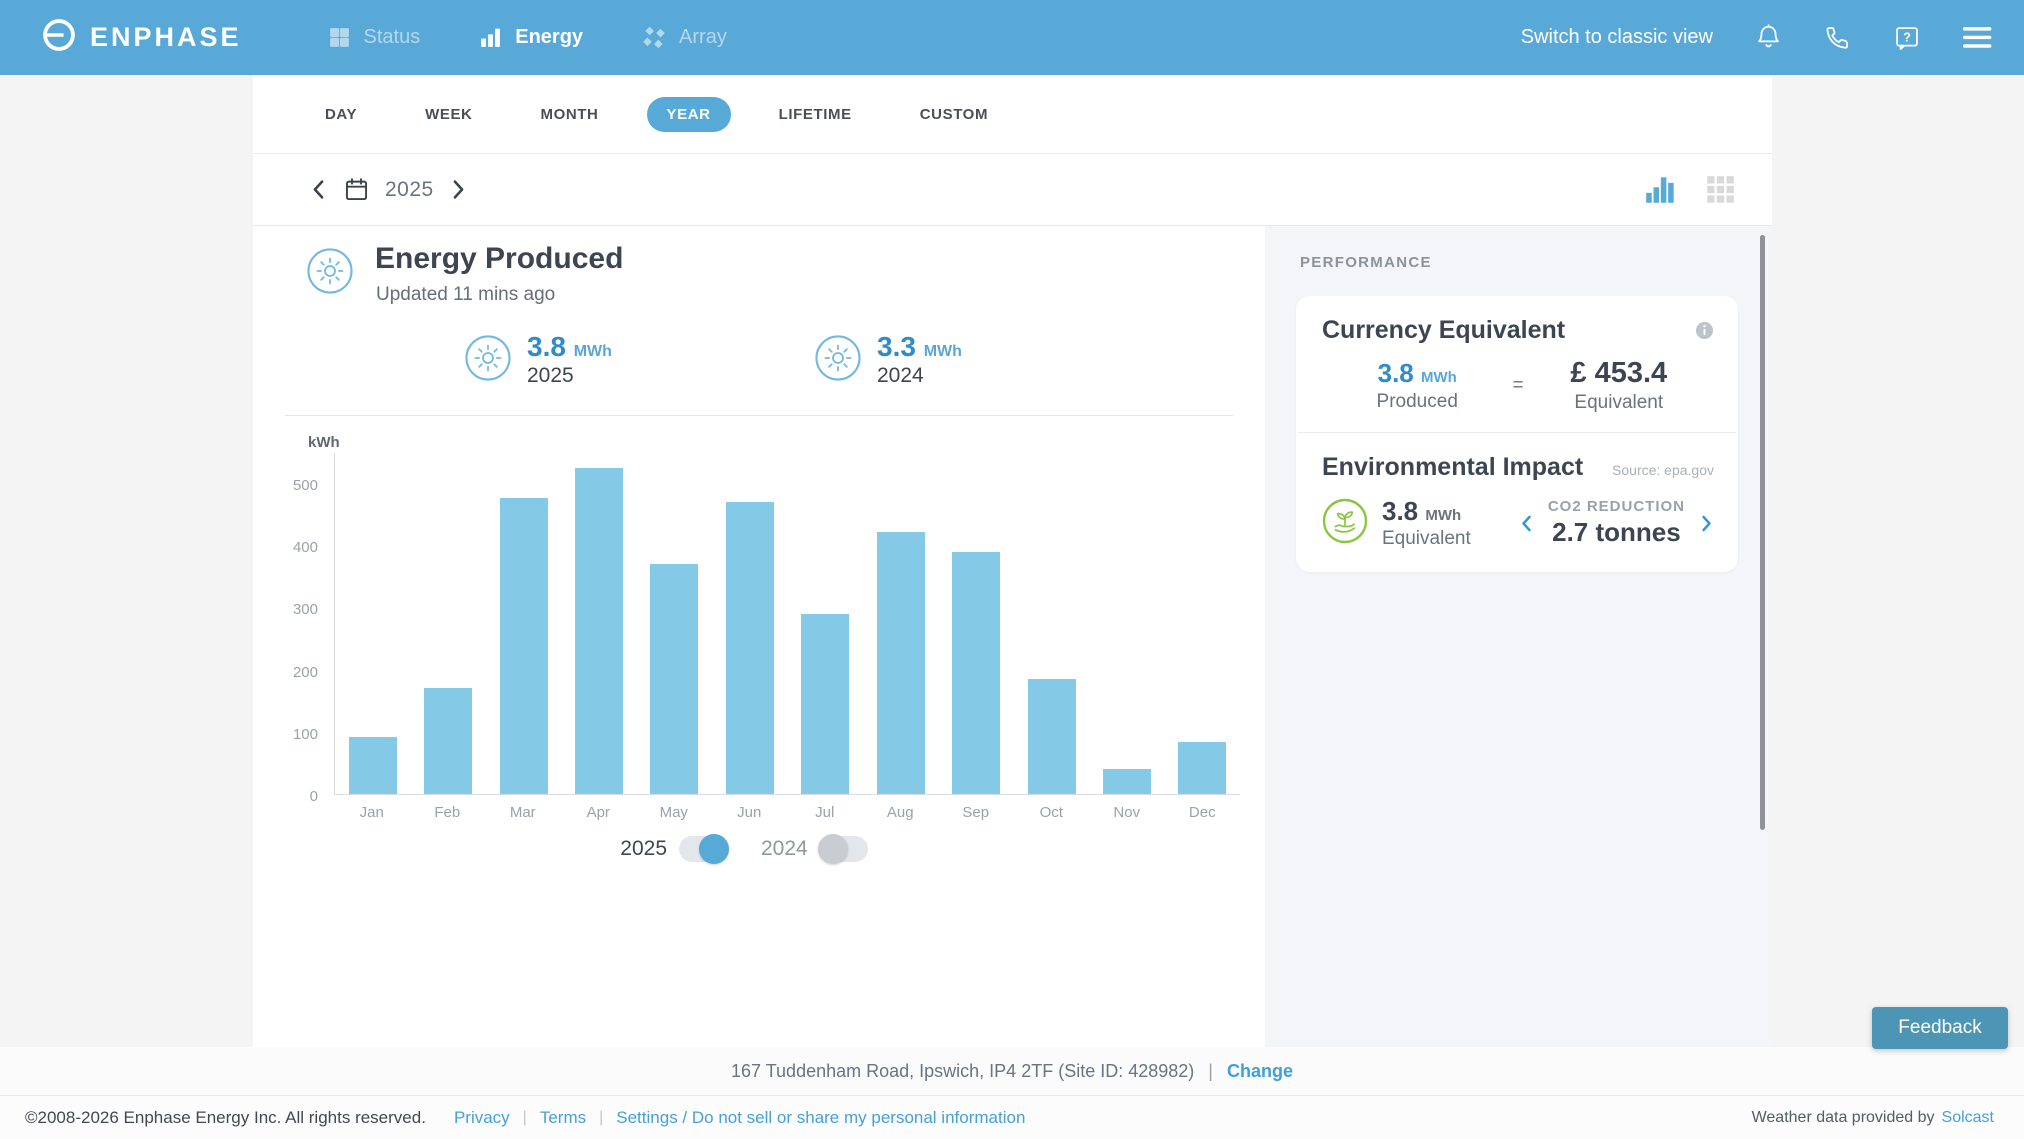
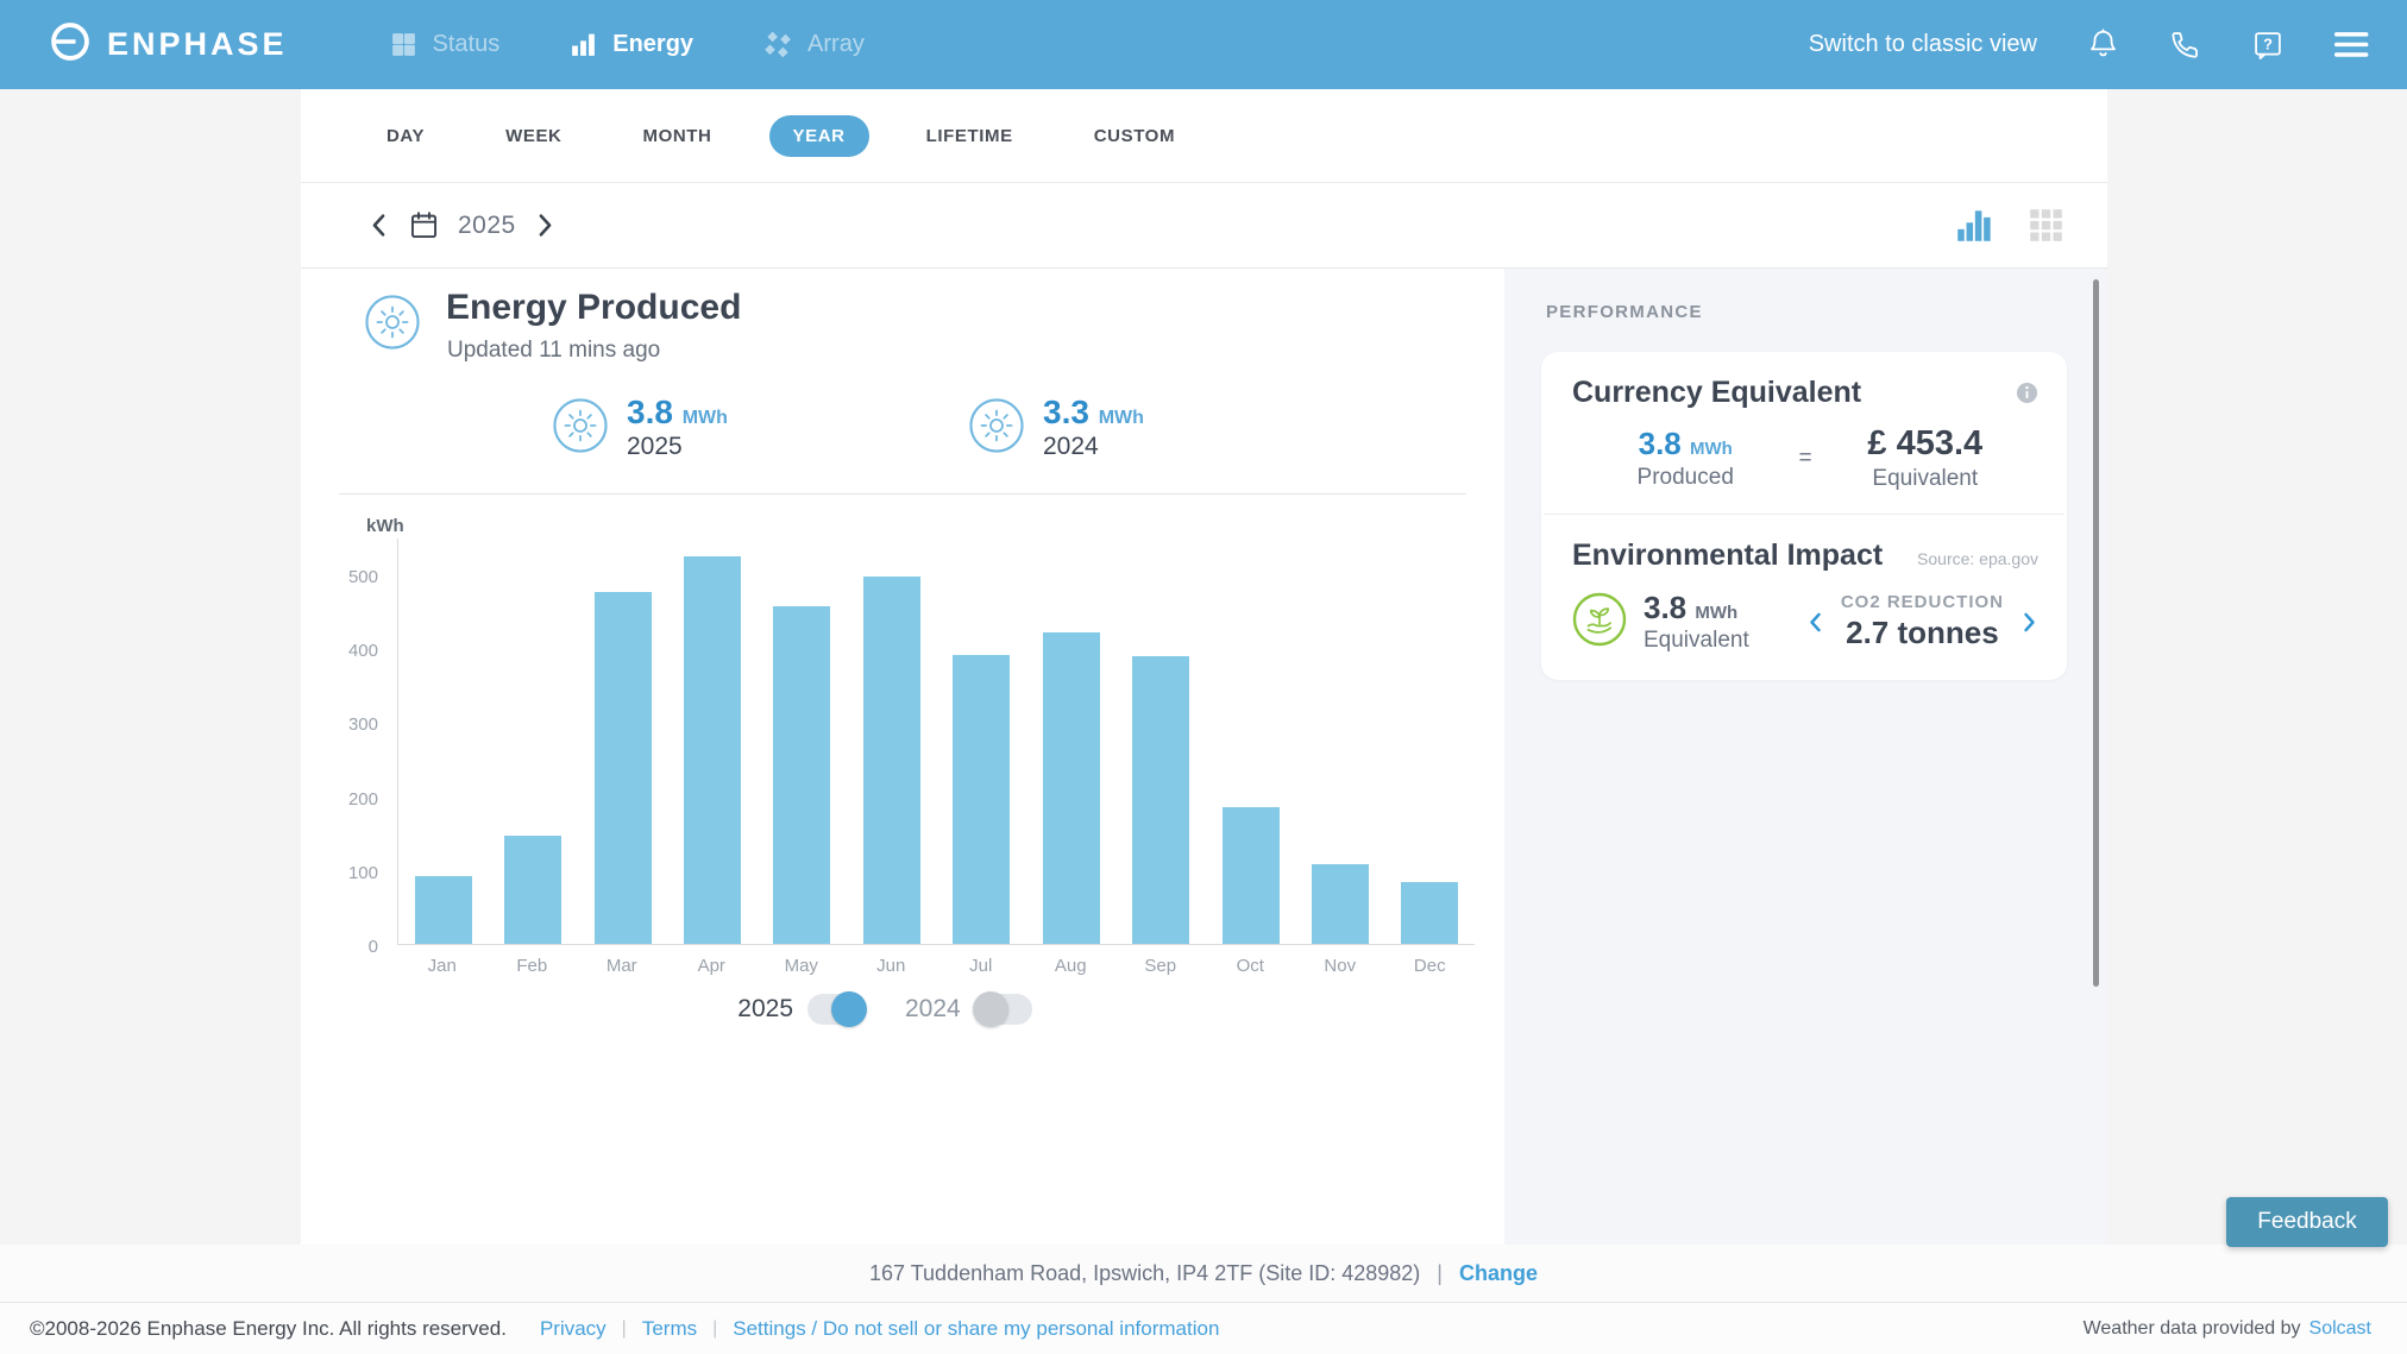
Feb: 170 -> 150
May: 370 -> 460
Jun: 470 -> 500
Jul: 290 -> 390
Nov: 40 -> 110
